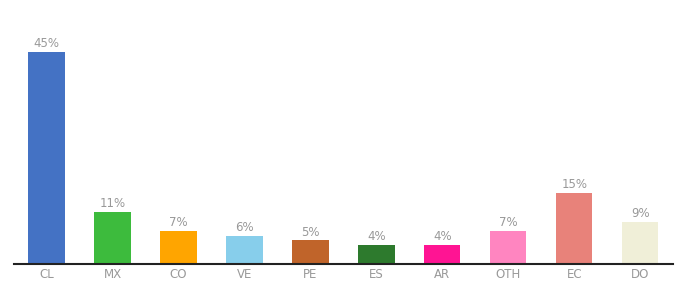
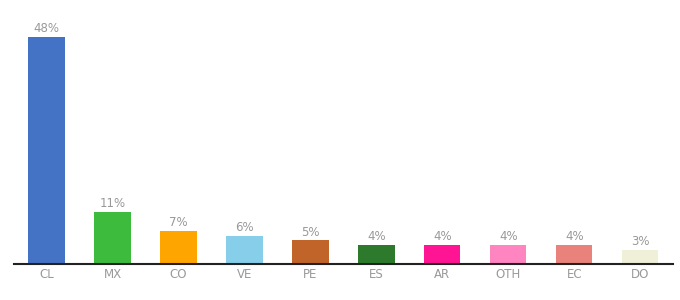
CL: 45% -> 48%
OTH: 7% -> 4%
EC: 15% -> 4%
DO: 9% -> 3%
